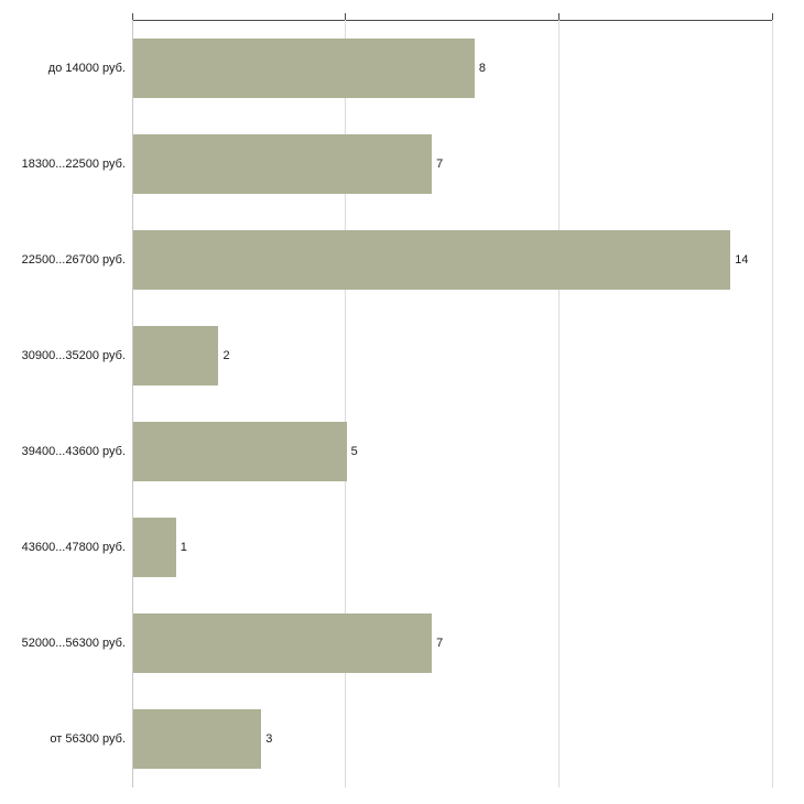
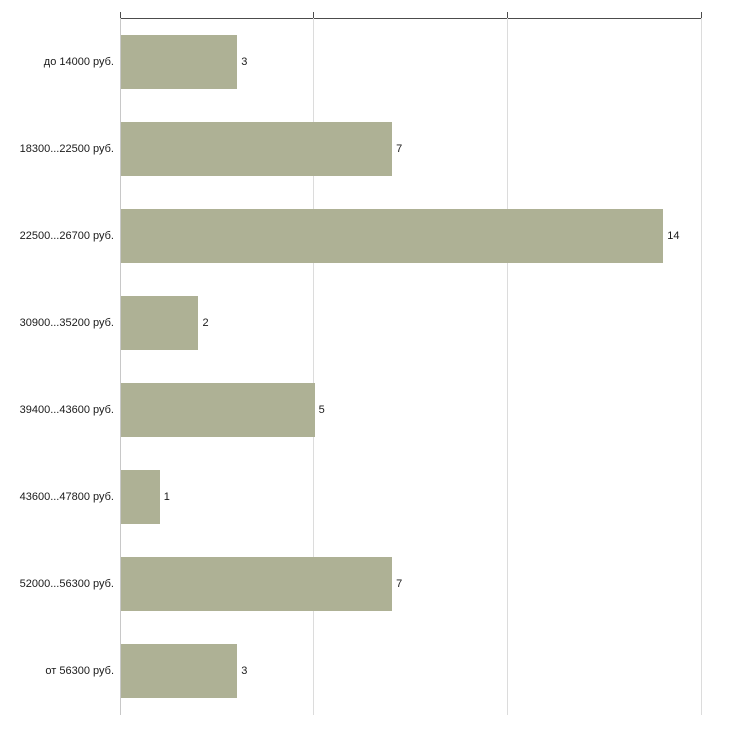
до 14000 руб.: 8 -> 3
